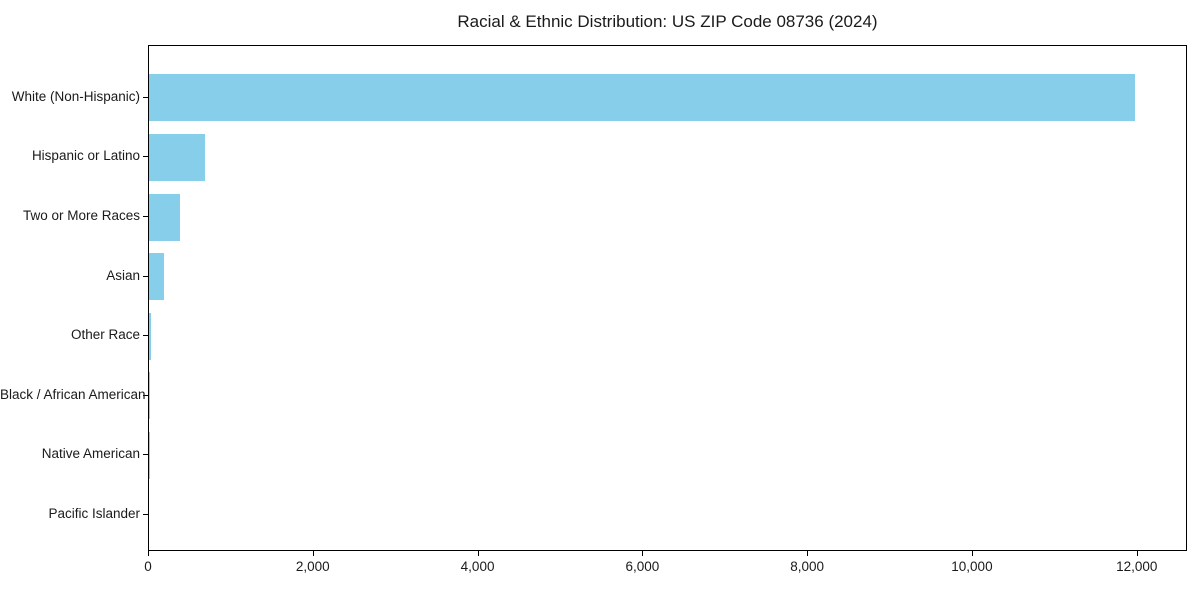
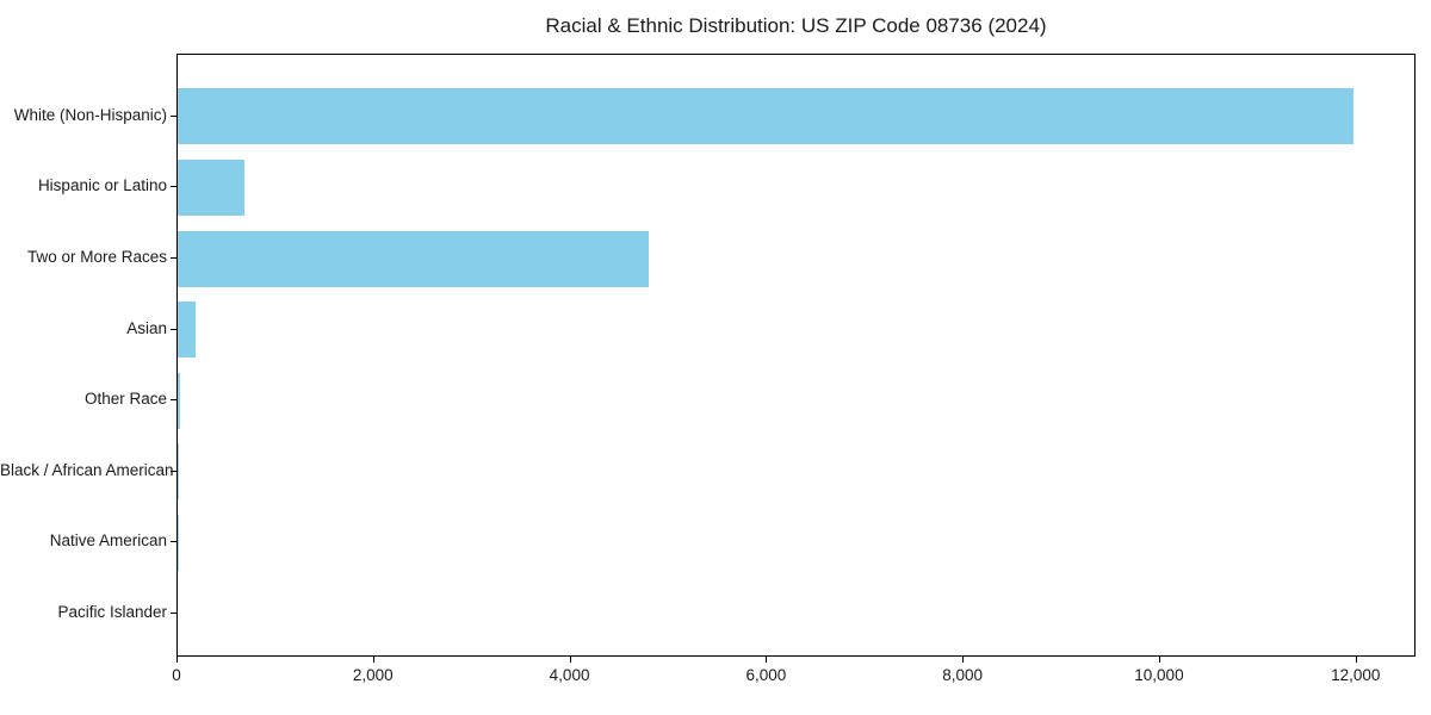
Two or More Races: 400 -> 4800
